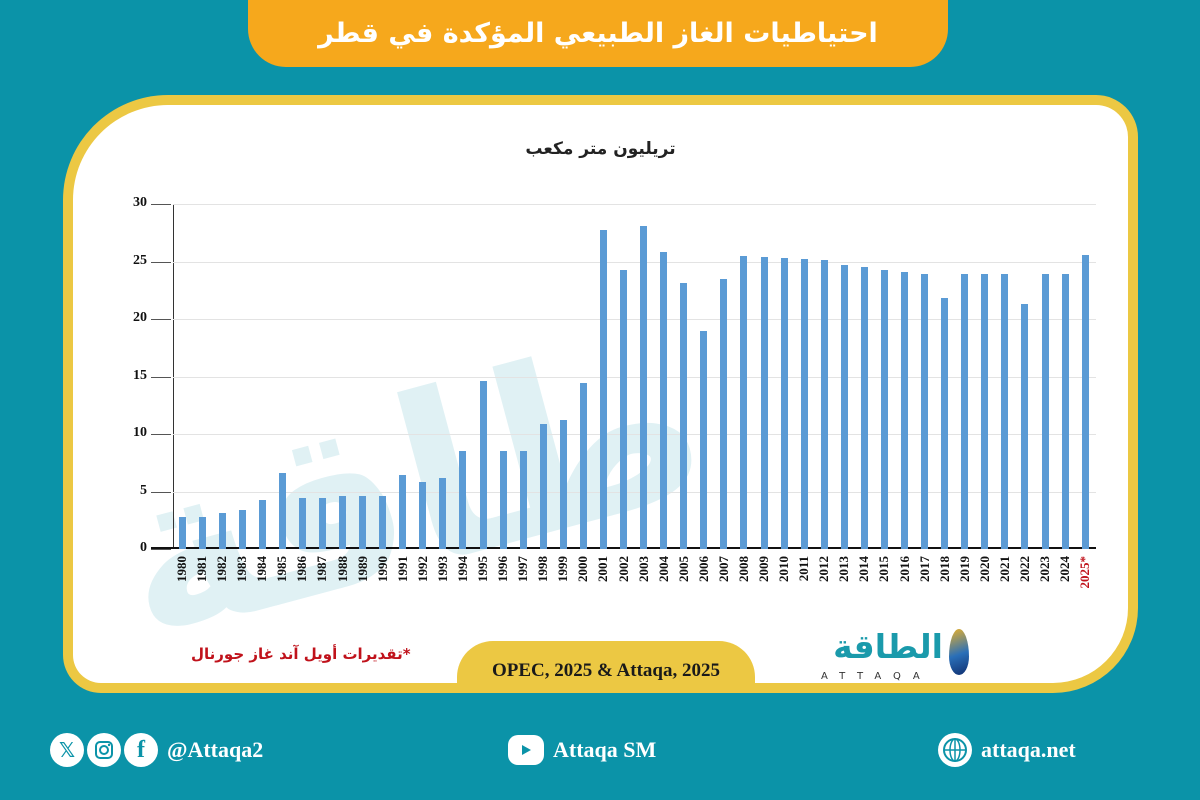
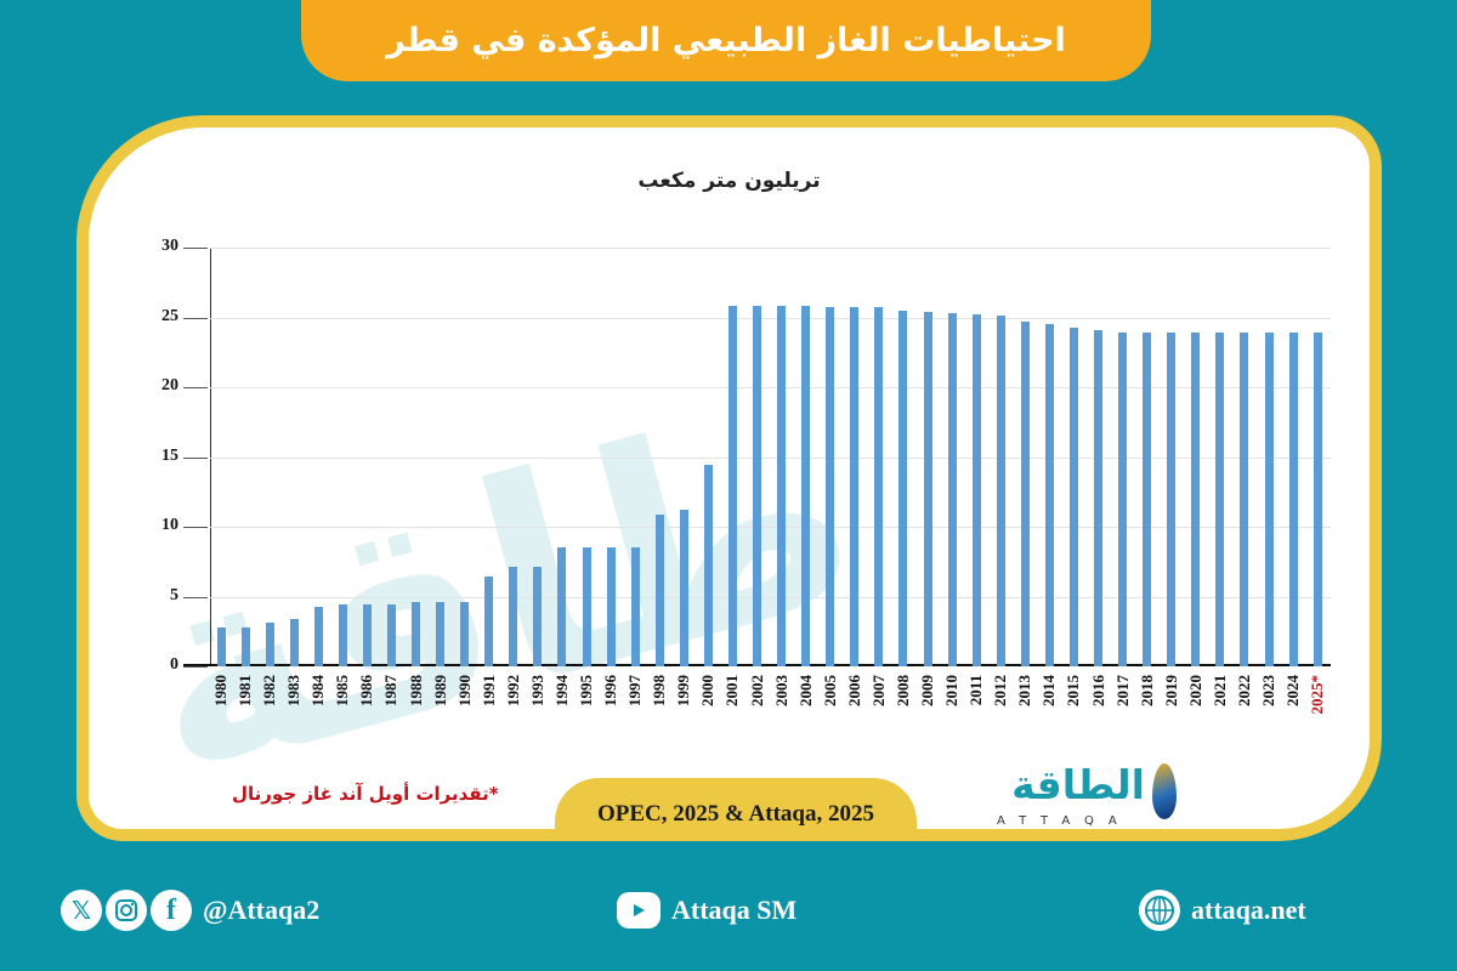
1985: 6.6 -> 4.4
1992: 5.8 -> 7.1
1993: 6.2 -> 7.1
1995: 14.6 -> 8.5
2001: 27.7 -> 25.8
2002: 24.3 -> 25.8
2003: 28.1 -> 25.8
2005: 23.1 -> 25.7
2006: 19.0 -> 25.7
2007: 23.5 -> 25.7
2018: 21.8 -> 23.9
2022: 21.3 -> 23.9
2025*: 25.6 -> 23.9
